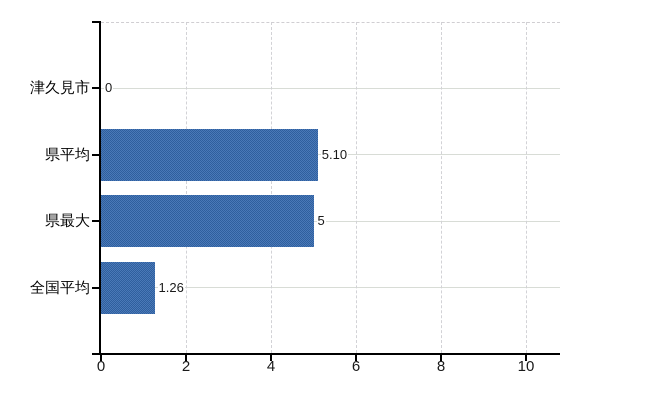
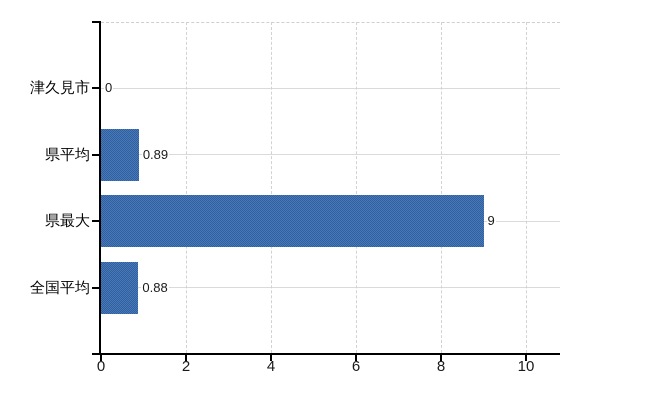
県平均: 5.10 -> 0.89
県最大: 5 -> 9
全国平均: 1.26 -> 0.88
